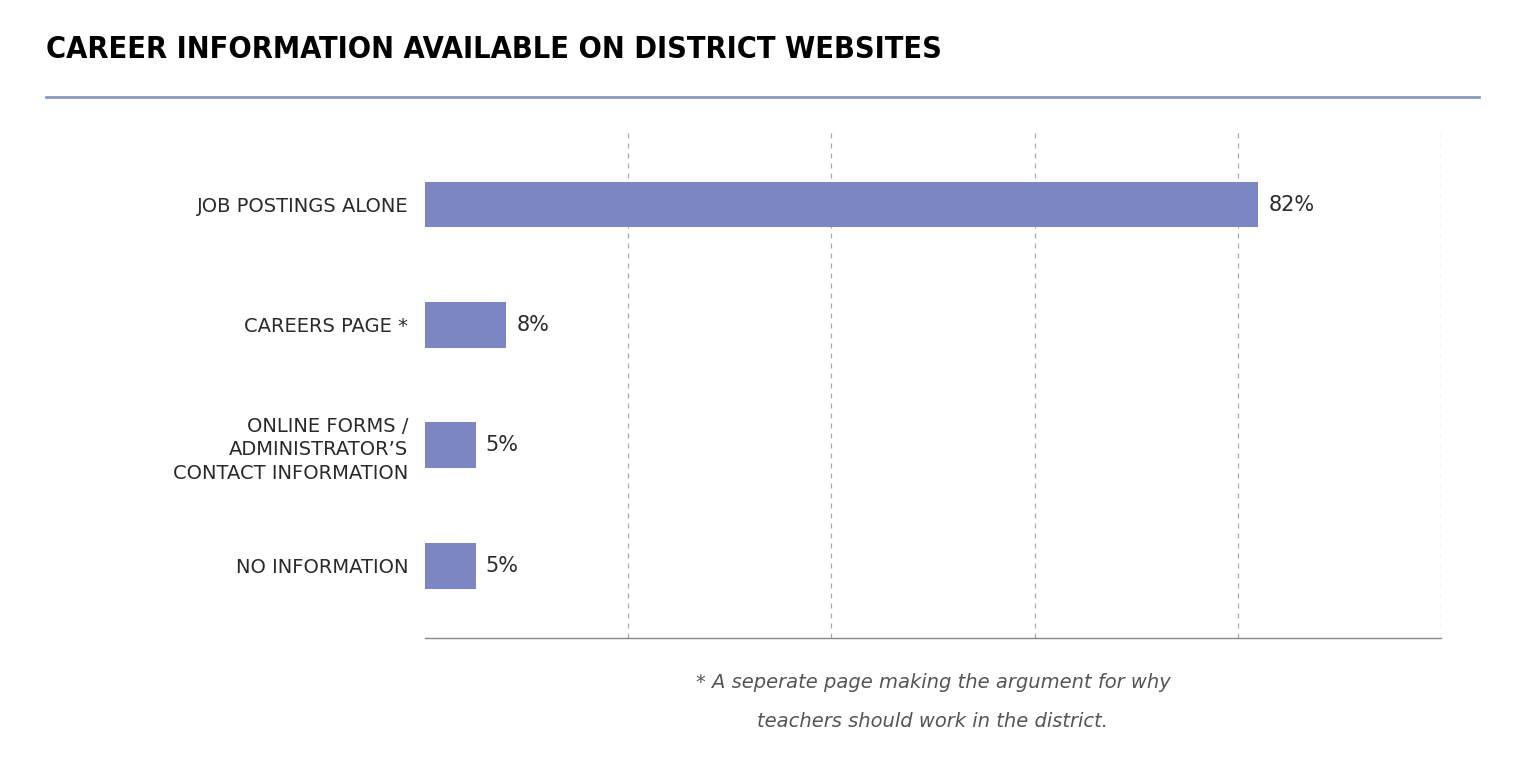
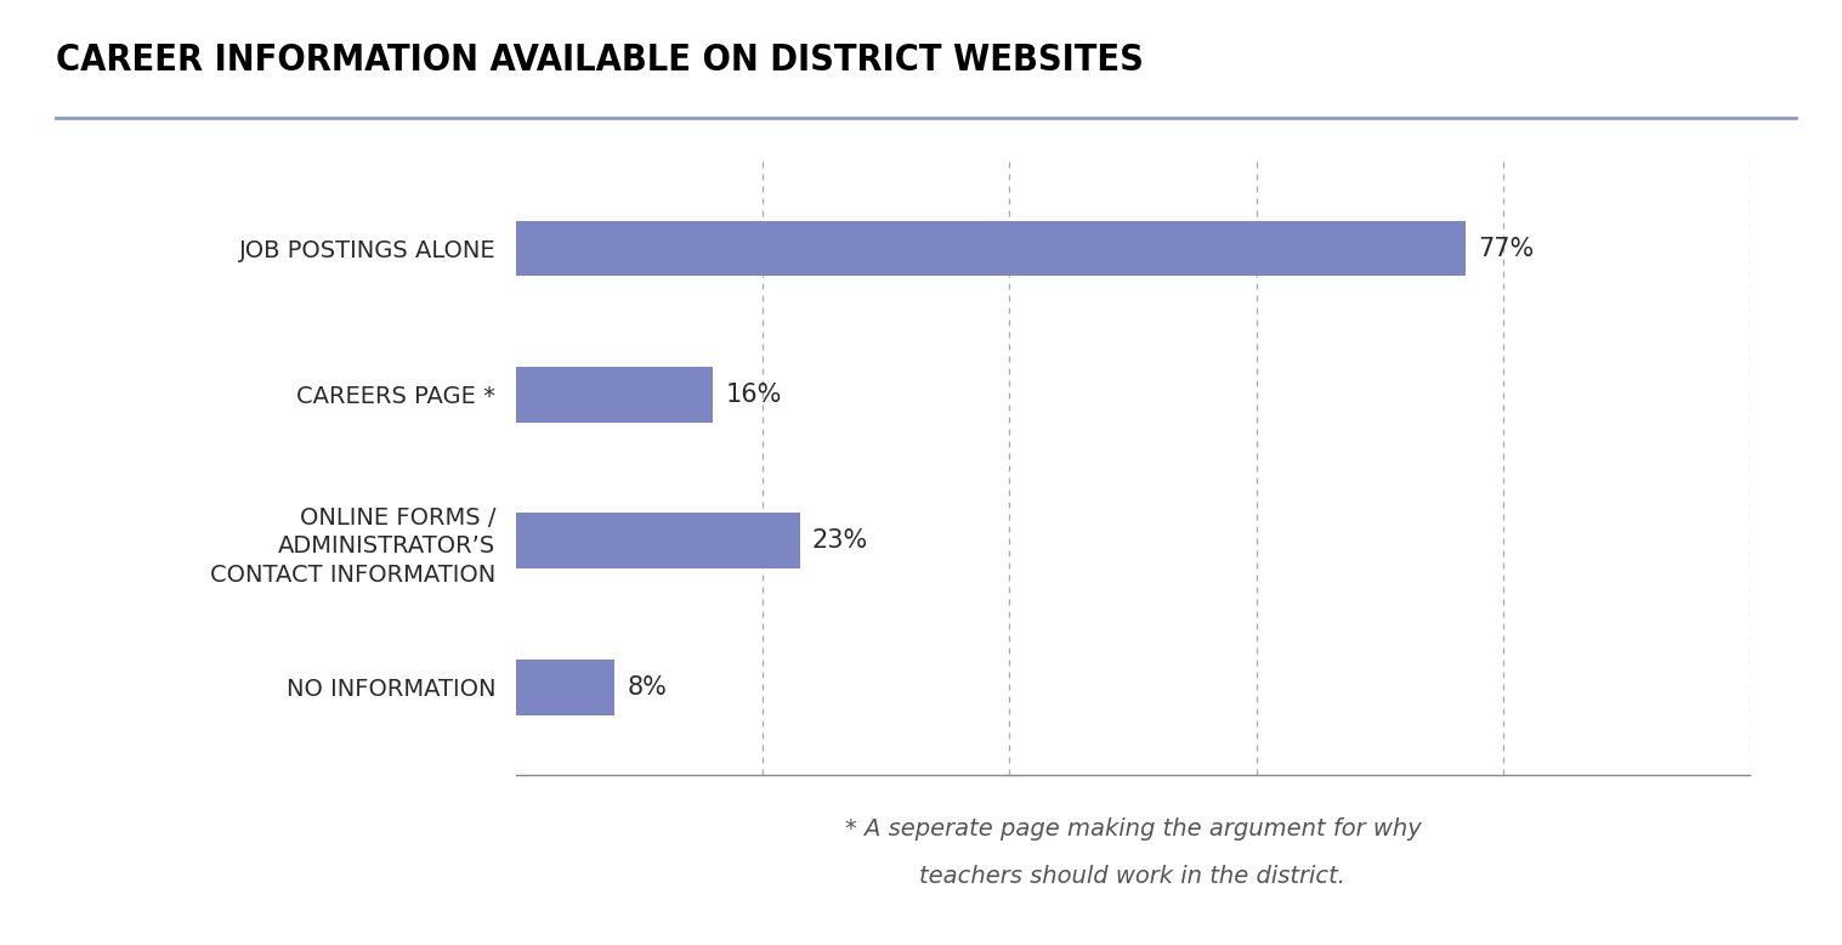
JOB POSTINGS ALONE: 82% -> 77%
CAREERS PAGE *: 8% -> 16%
ONLINE FORMS / ADMINISTRATOR’S CONTACT INFORMATION: 5% -> 23%
NO INFORMATION: 5% -> 8%
